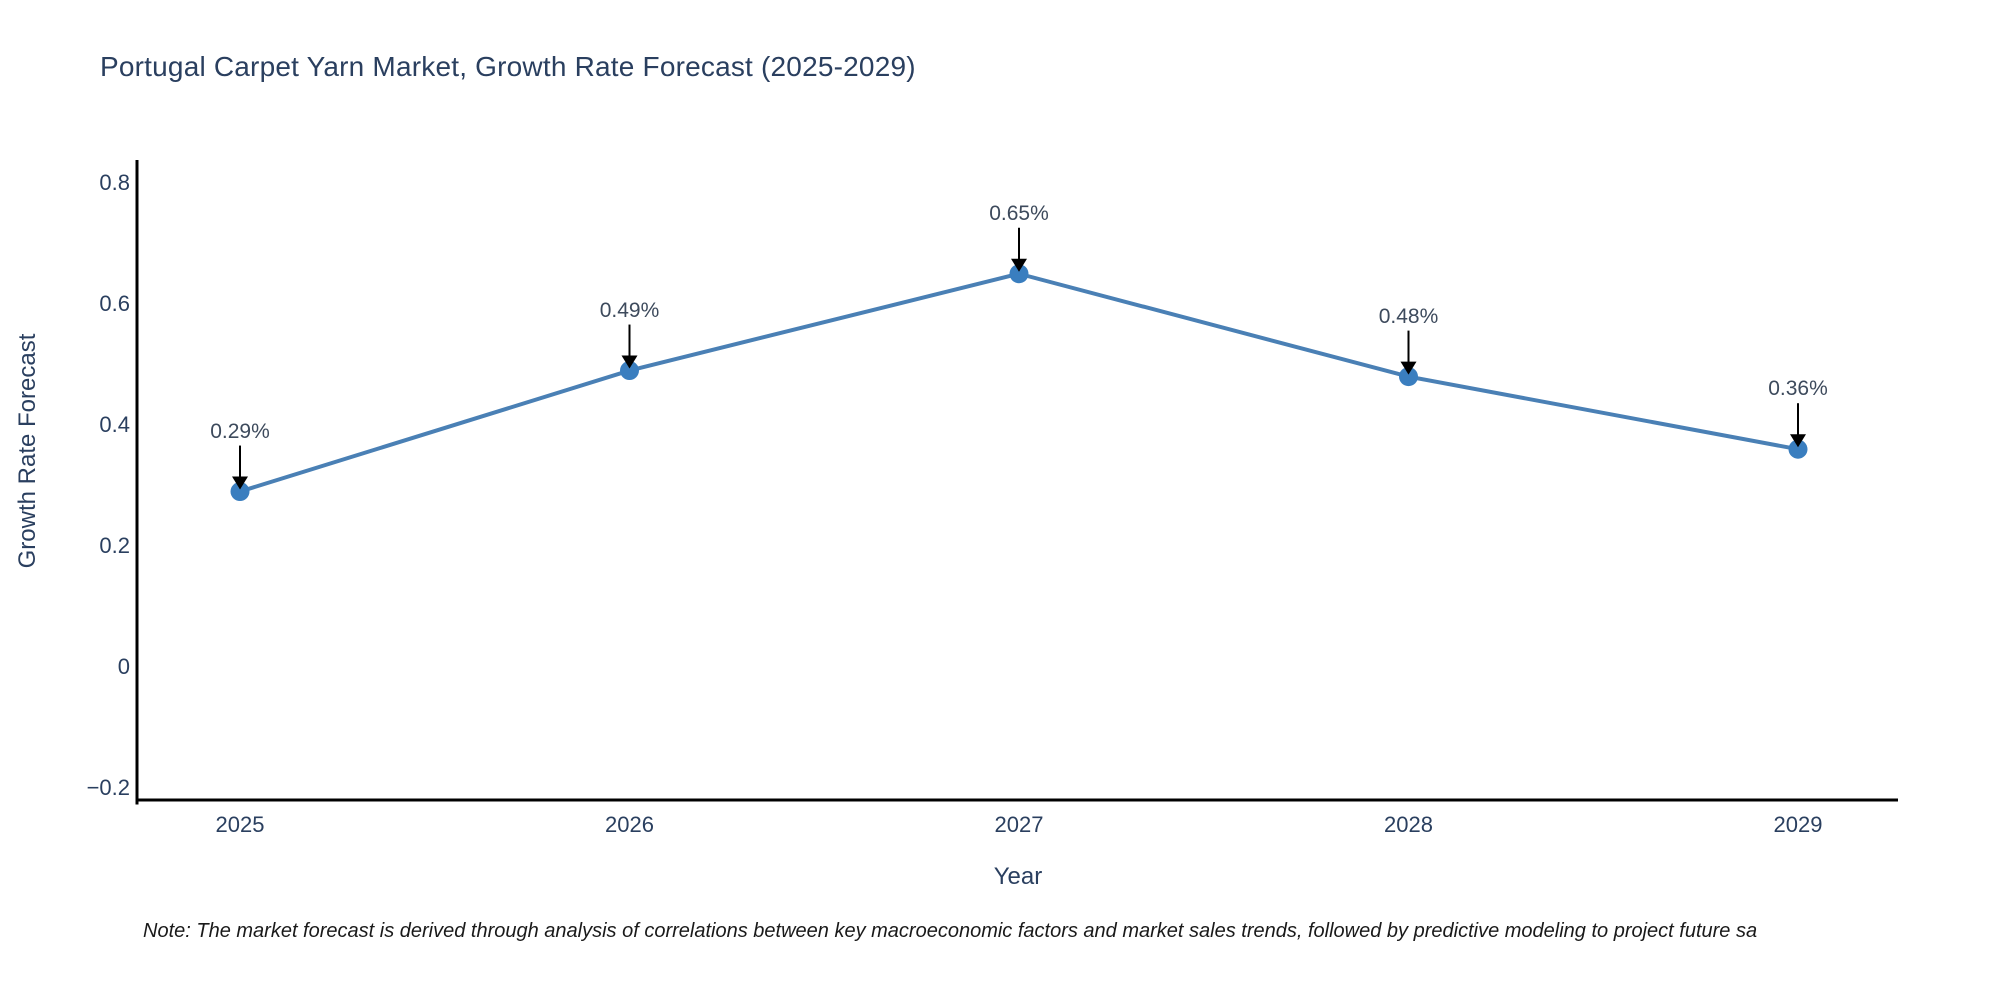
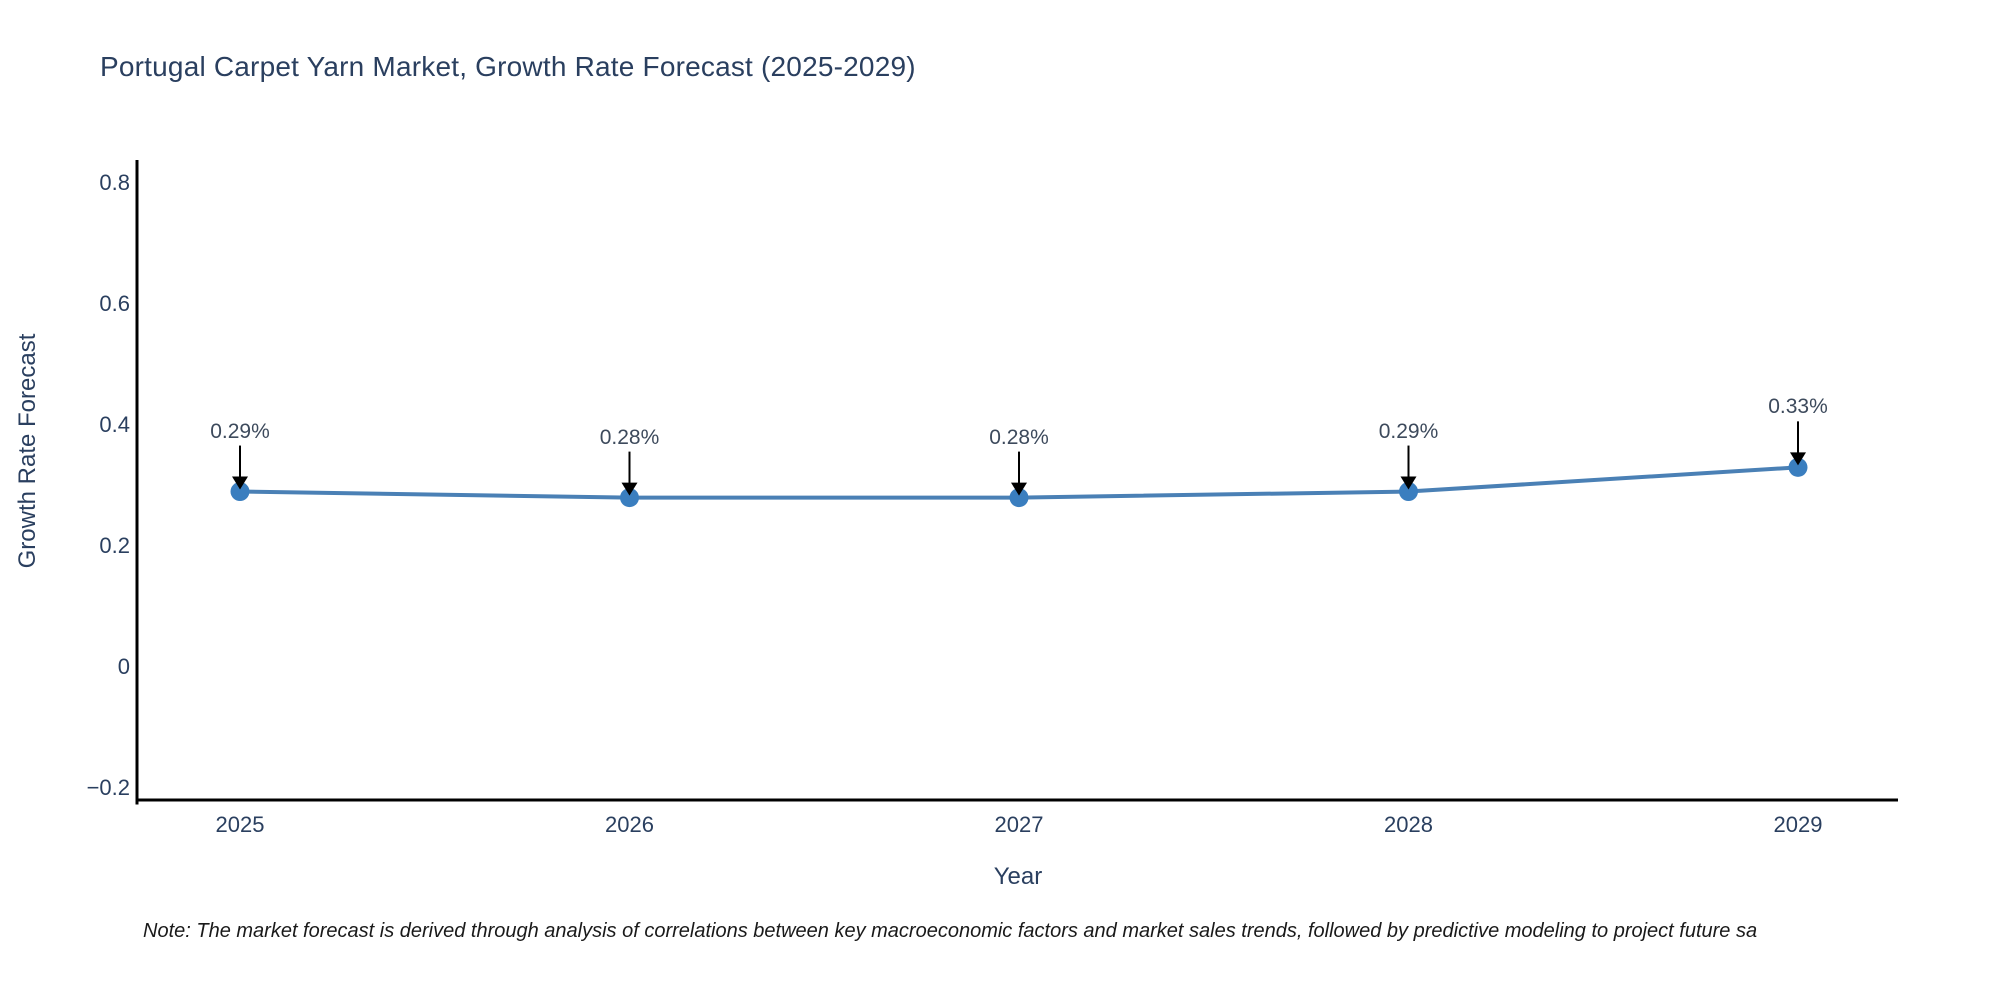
2026: 0.49% -> 0.28%
2027: 0.65% -> 0.28%
2028: 0.48% -> 0.29%
2029: 0.36% -> 0.33%
